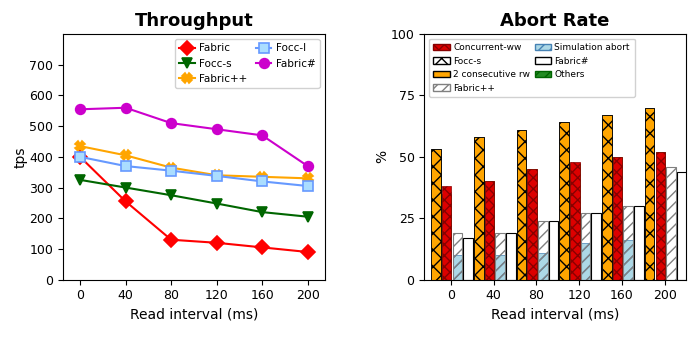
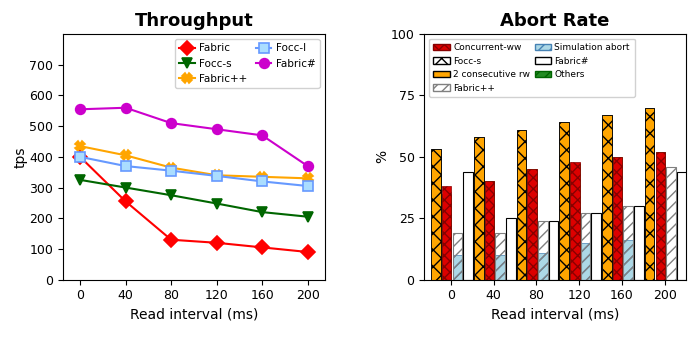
Abort Rate/Fabric#/0: 17 -> 44
Abort Rate/Fabric#/40: 19 -> 25
